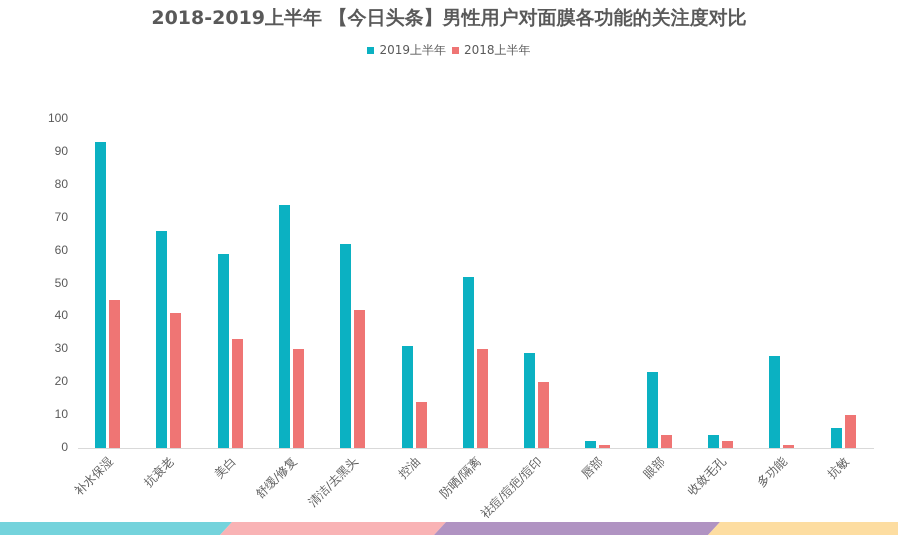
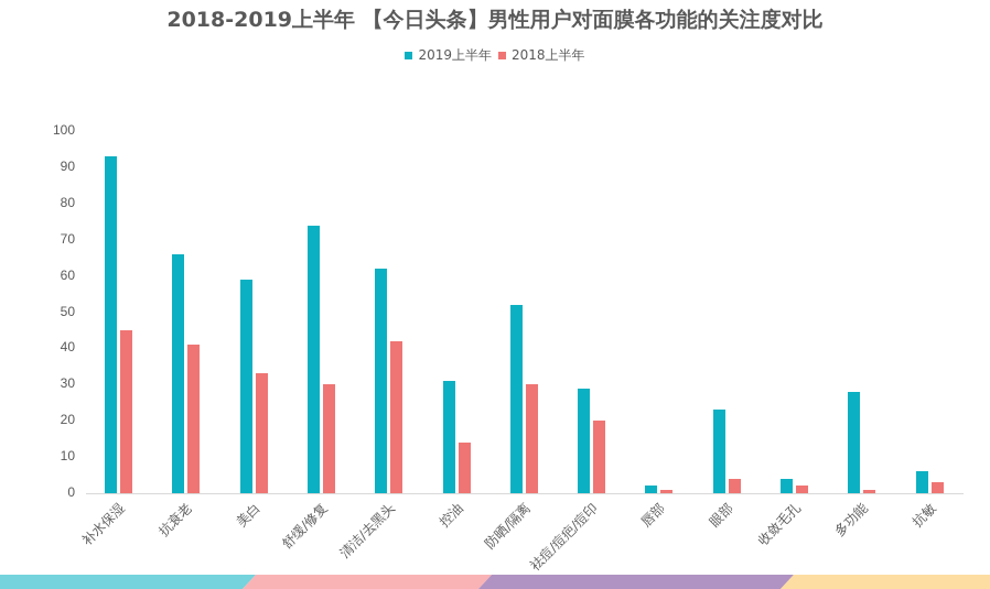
2018上半年/抗敏: 10 -> 3
